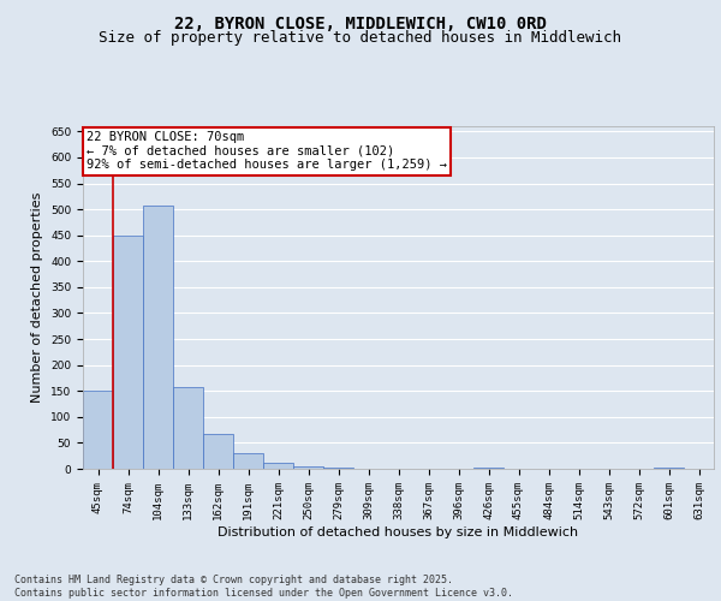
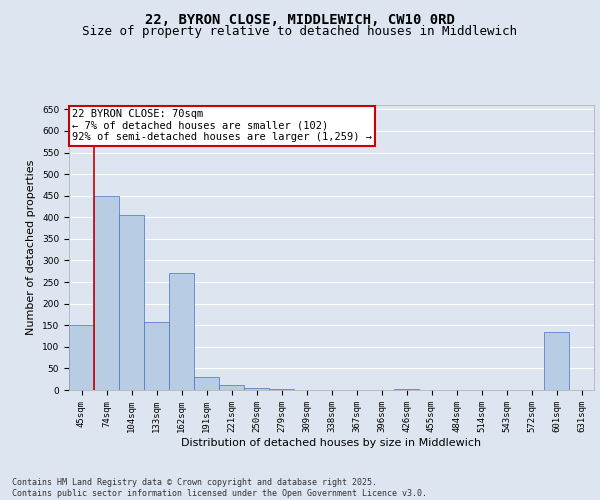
104sqm: 507 -> 405
162sqm: 67 -> 270
601sqm: 2 -> 135
